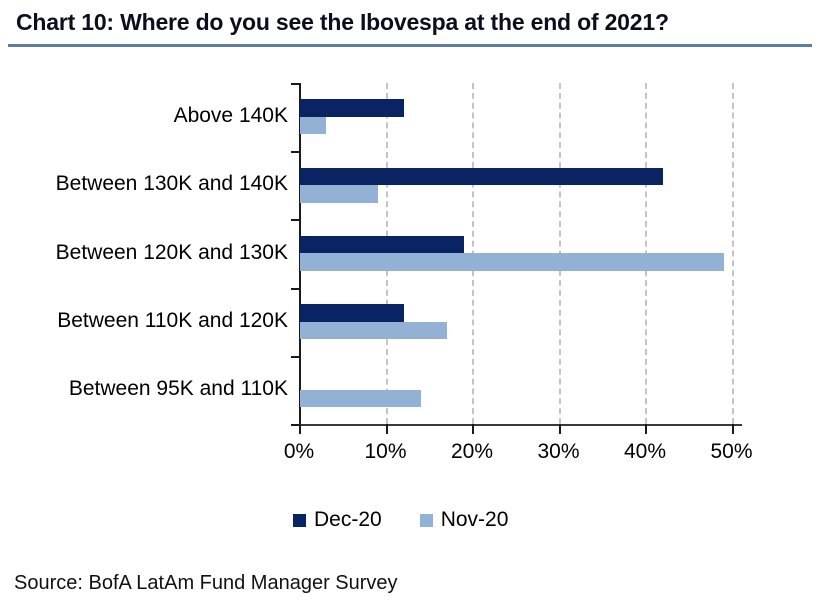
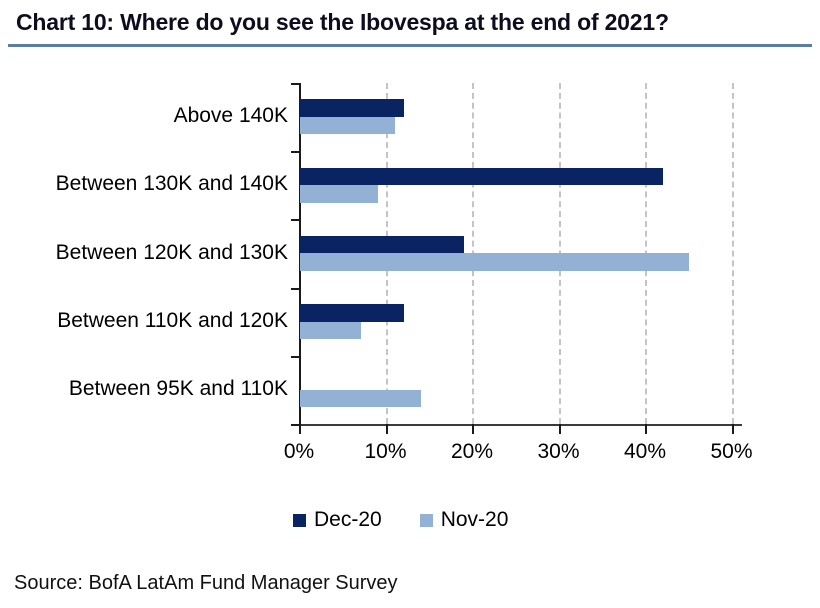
Nov-20/Above 140K: 3% -> 11%
Nov-20/Between 120K and 130K: 49% -> 45%
Nov-20/Between 110K and 120K: 17% -> 7%
